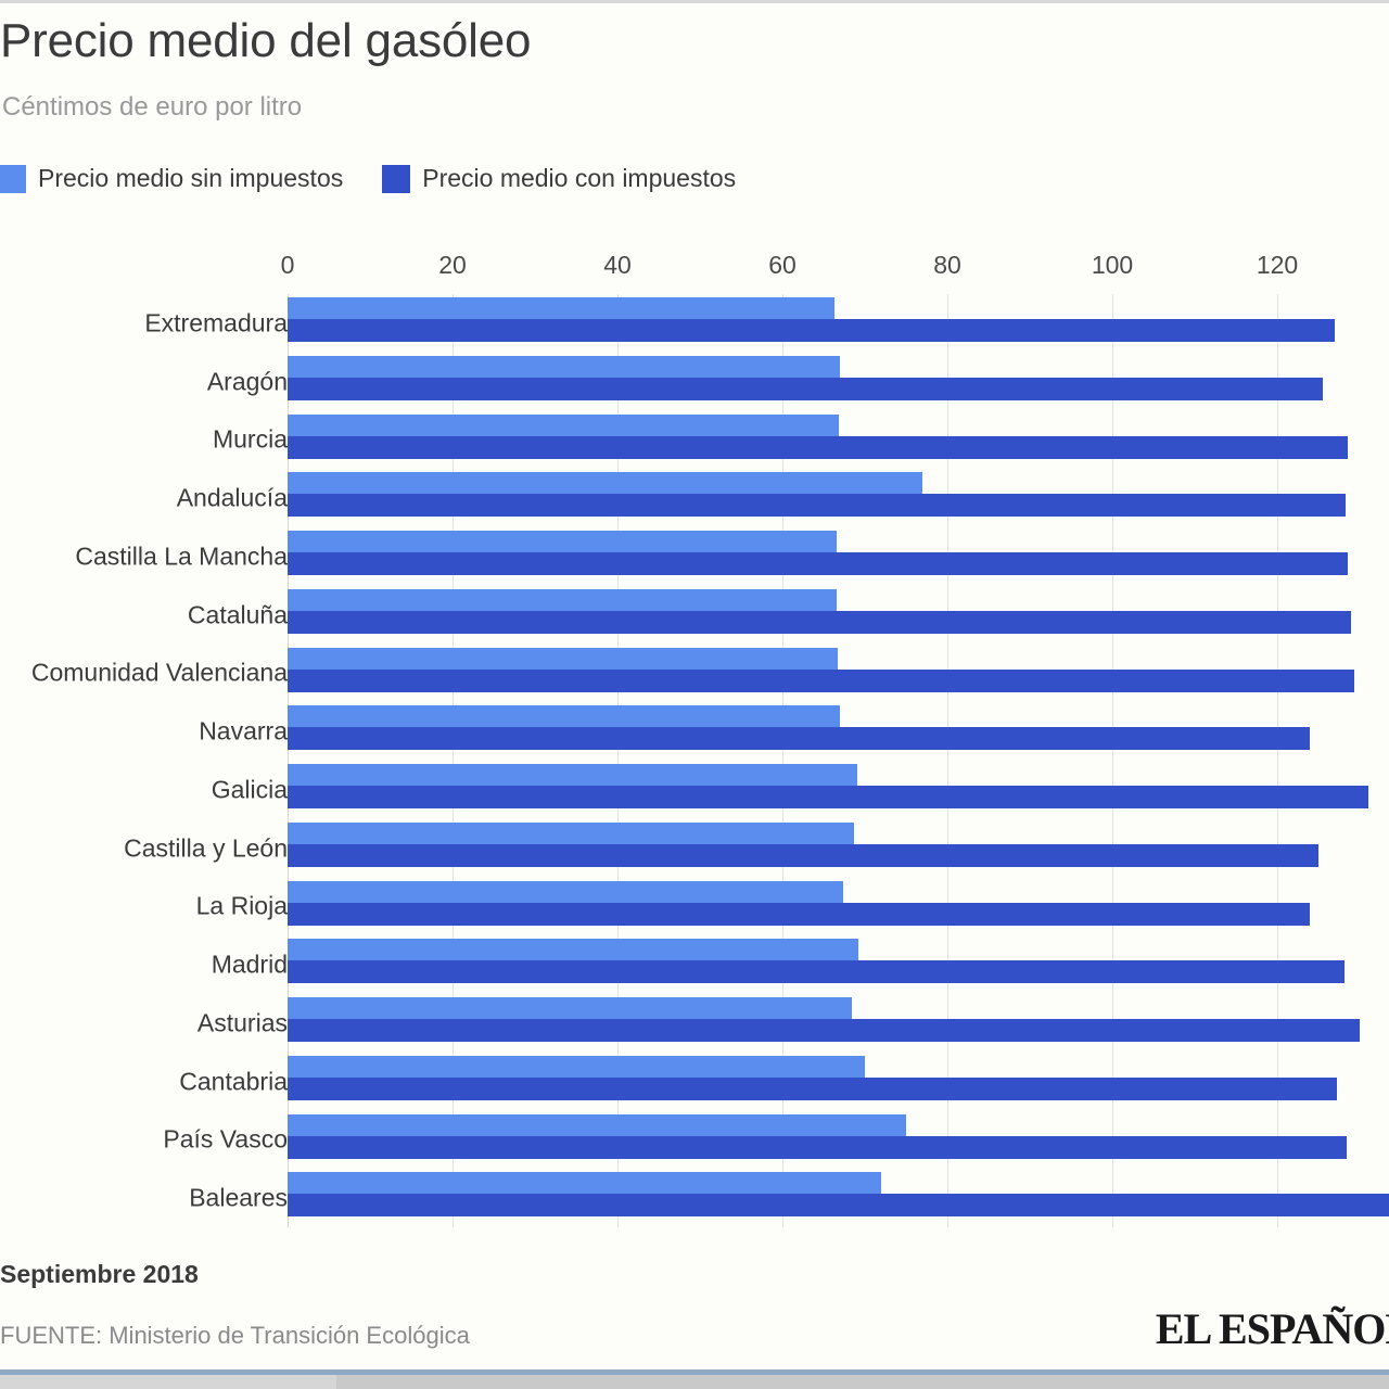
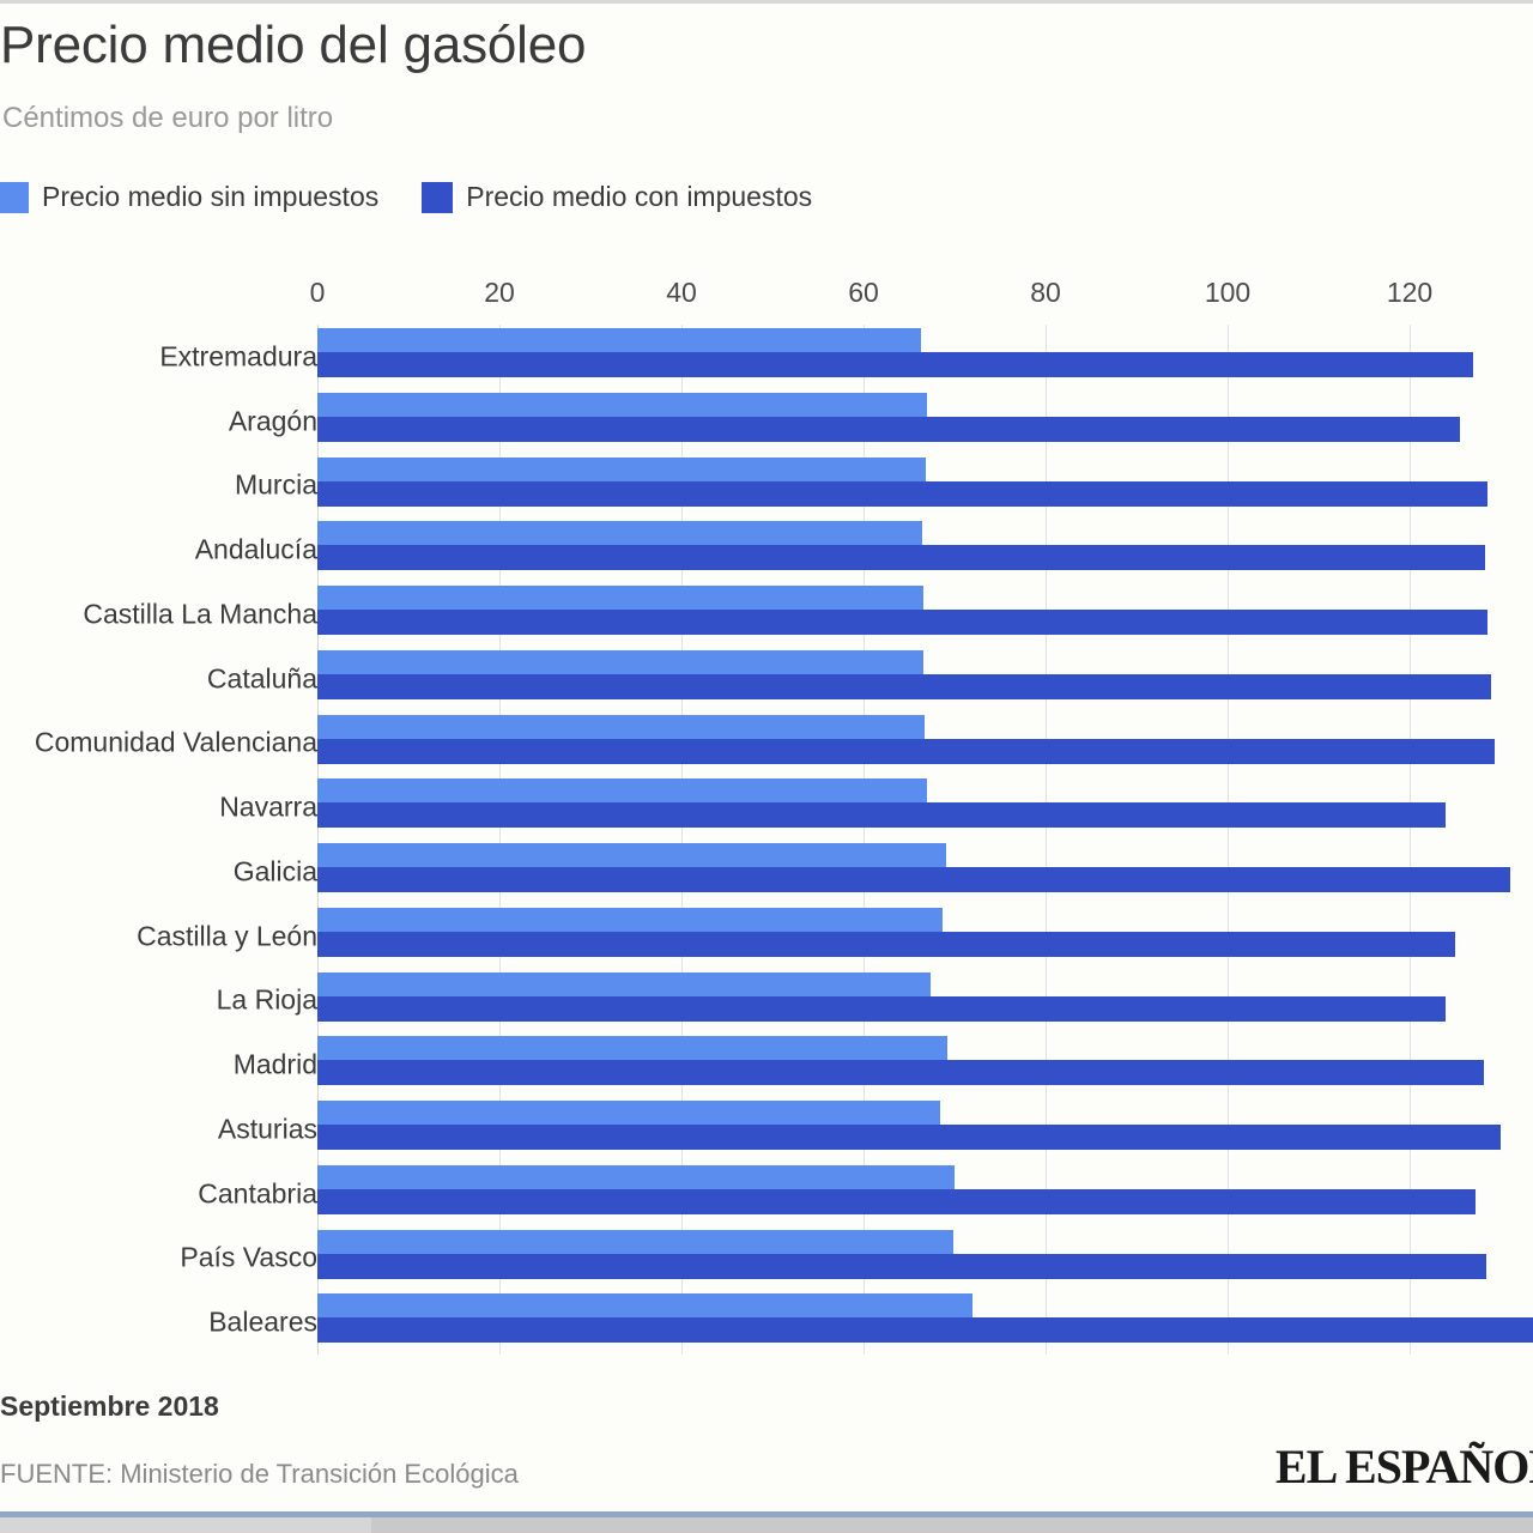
Precio medio sin impuestos/Andalucía: 77 -> 66
Precio medio sin impuestos/País Vasco: 75 -> 70
